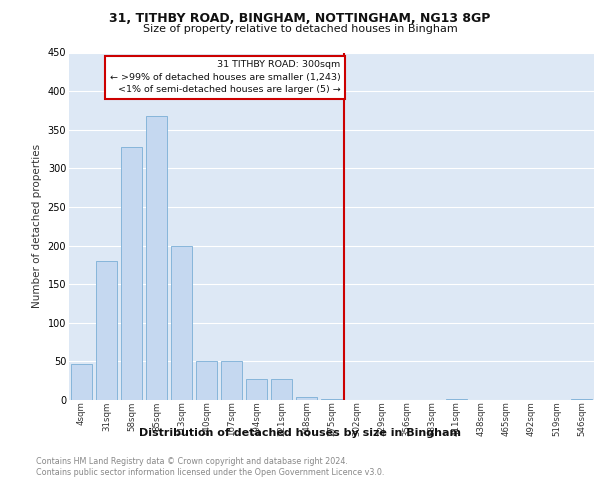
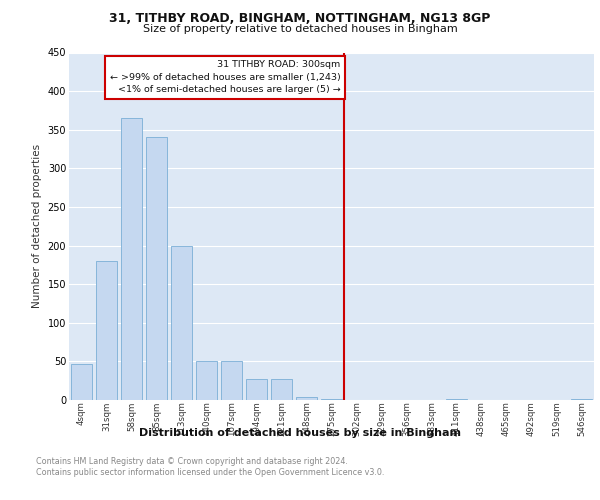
58sqm: 328 -> 365
85sqm: 368 -> 340
